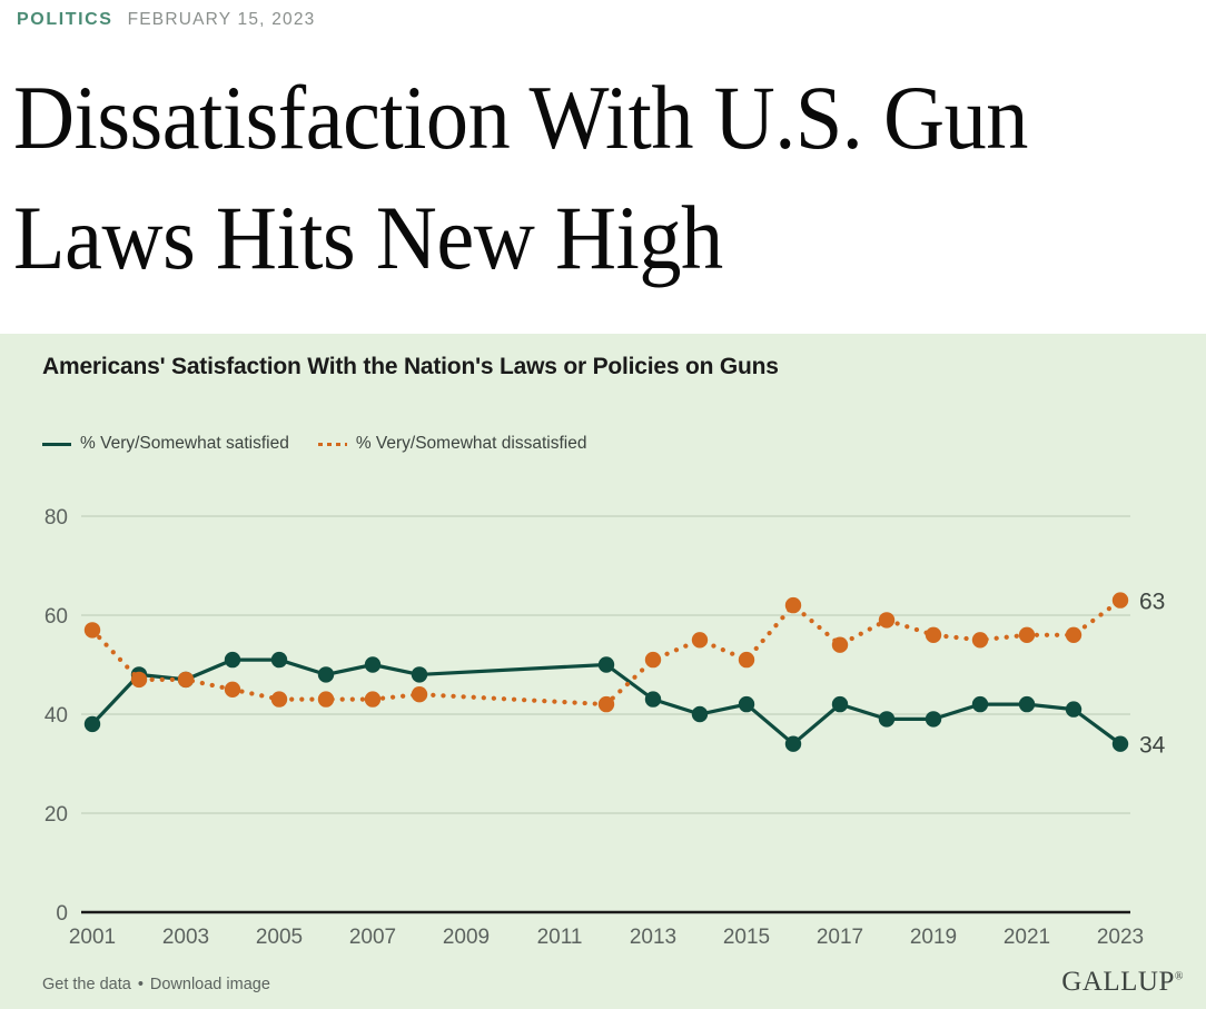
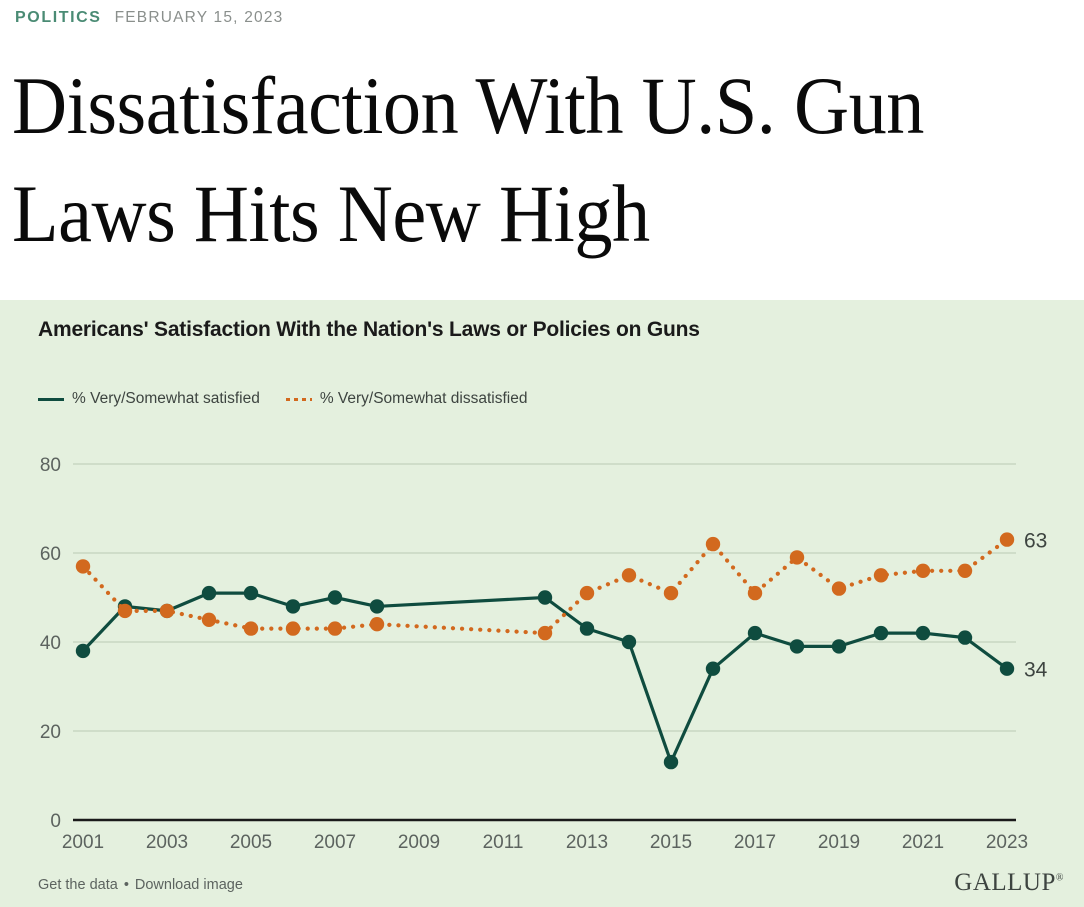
% Very/Somewhat satisfied/2015: 42 -> 13
% Very/Somewhat dissatisfied/2017: 54 -> 51
% Very/Somewhat dissatisfied/2019: 56 -> 52
